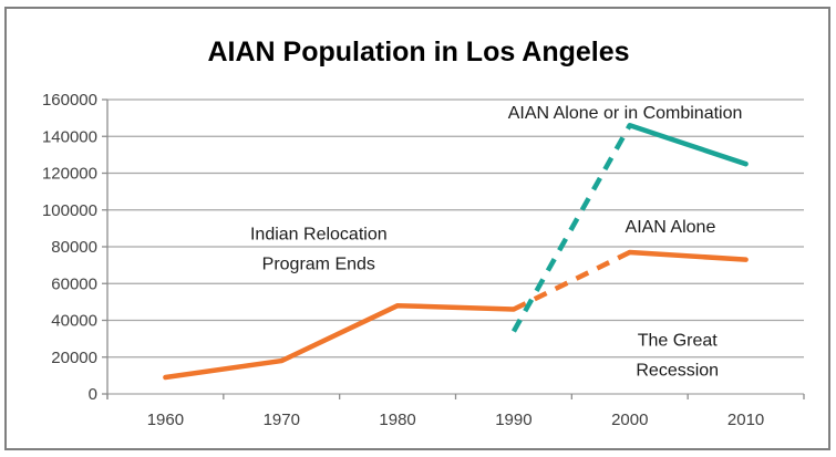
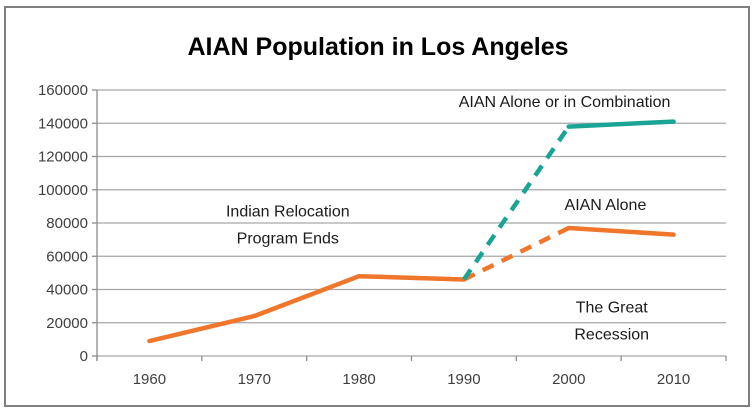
AIAN Alone/1970: 18000 -> 24000
AIAN Alone or in Combination/1990: 34000 -> 46000
AIAN Alone or in Combination/2000: 146000 -> 138000
AIAN Alone or in Combination/2010: 125000 -> 141000
